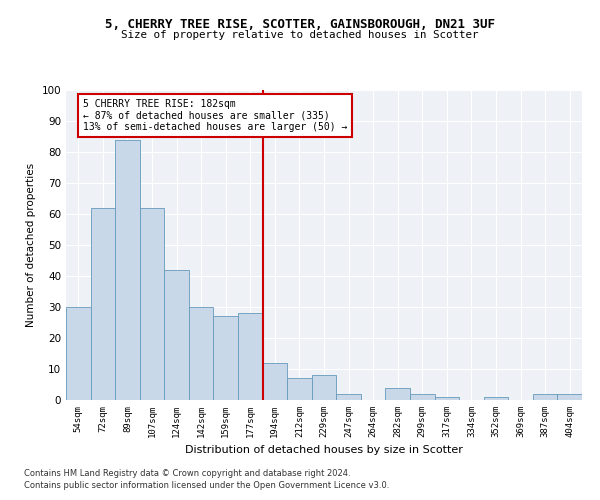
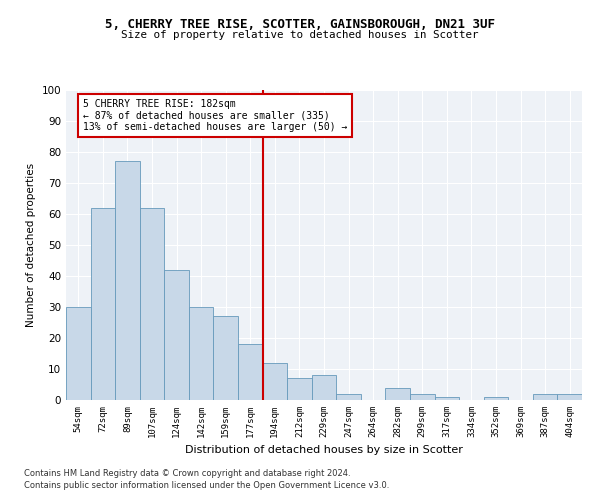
89sqm: 84 -> 77
177sqm: 28 -> 18
